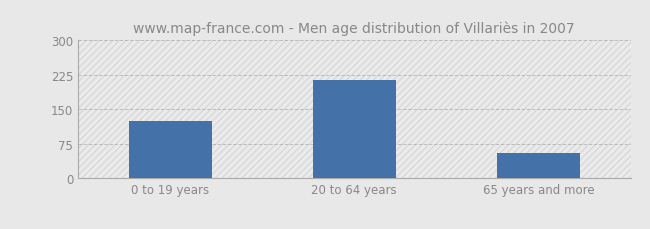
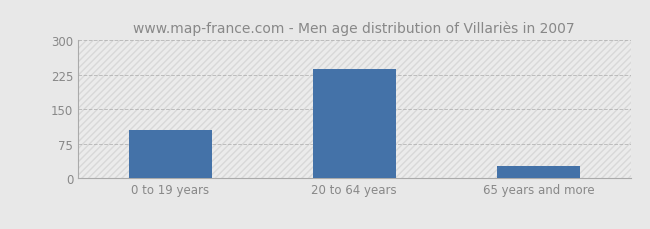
0 to 19 years: 125 -> 105
20 to 64 years: 215 -> 238
65 years and more: 55 -> 28
